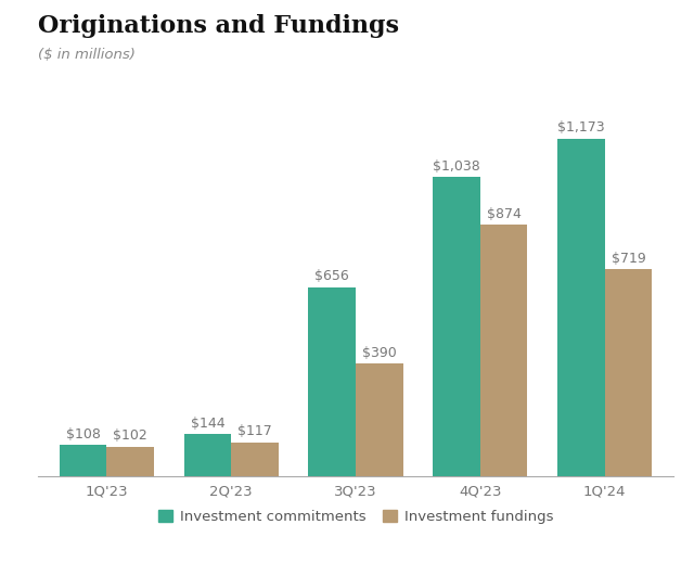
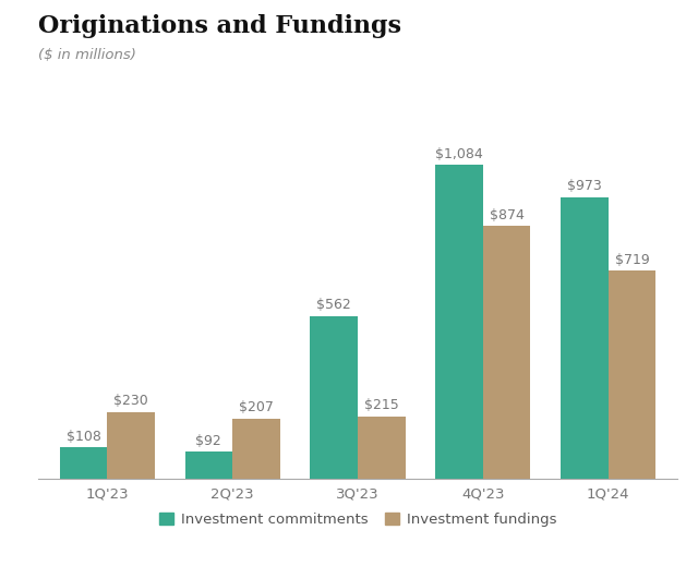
Investment fundings/1Q'23: $102 -> $230
Investment commitments/2Q'23: $144 -> $92
Investment fundings/2Q'23: $117 -> $207
Investment commitments/3Q'23: $656 -> $562
Investment fundings/3Q'23: $390 -> $215
Investment commitments/4Q'23: $1,038 -> $1,084
Investment commitments/1Q'24: $1,173 -> $973
